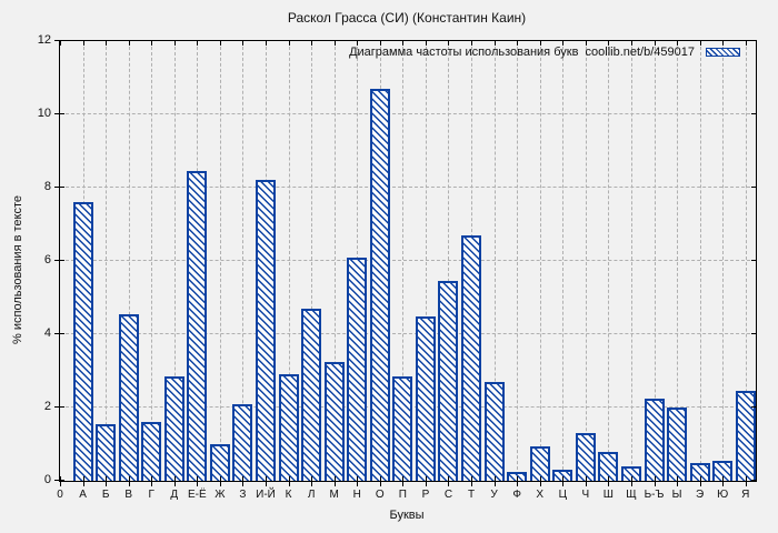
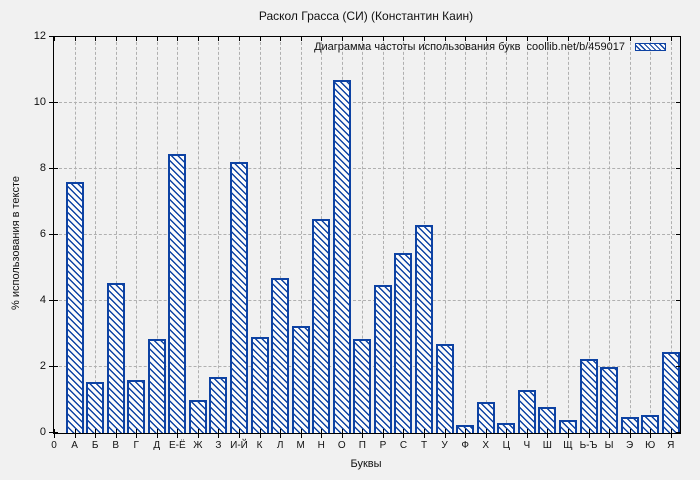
З: 2.1 -> 1.7
Н: 6.1 -> 6.5
Т: 6.7 -> 6.3
